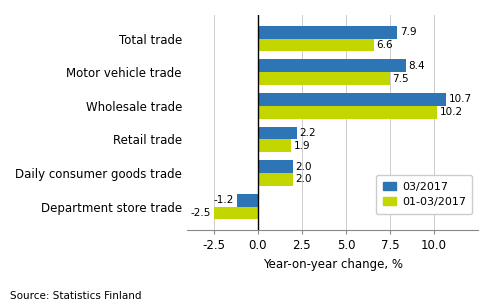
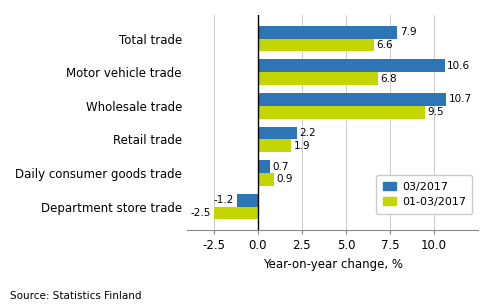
03/2017/Motor vehicle trade: 8.4 -> 10.6
01-03/2017/Motor vehicle trade: 7.5 -> 6.8
01-03/2017/Wholesale trade: 10.2 -> 9.5
03/2017/Daily consumer goods trade: 2.0 -> 0.7
01-03/2017/Daily consumer goods trade: 2.0 -> 0.9
